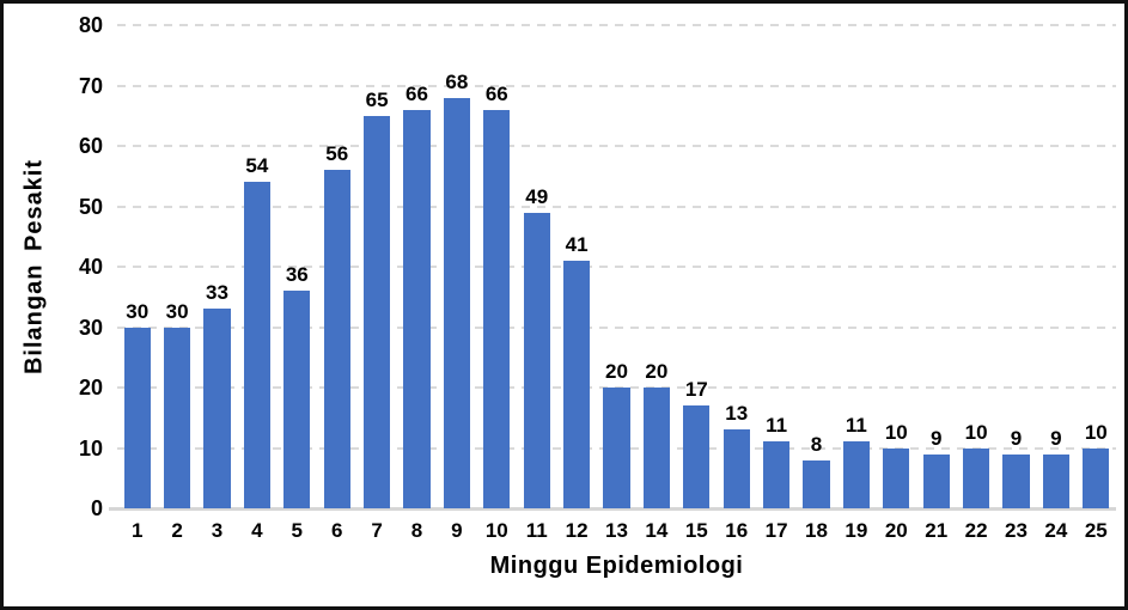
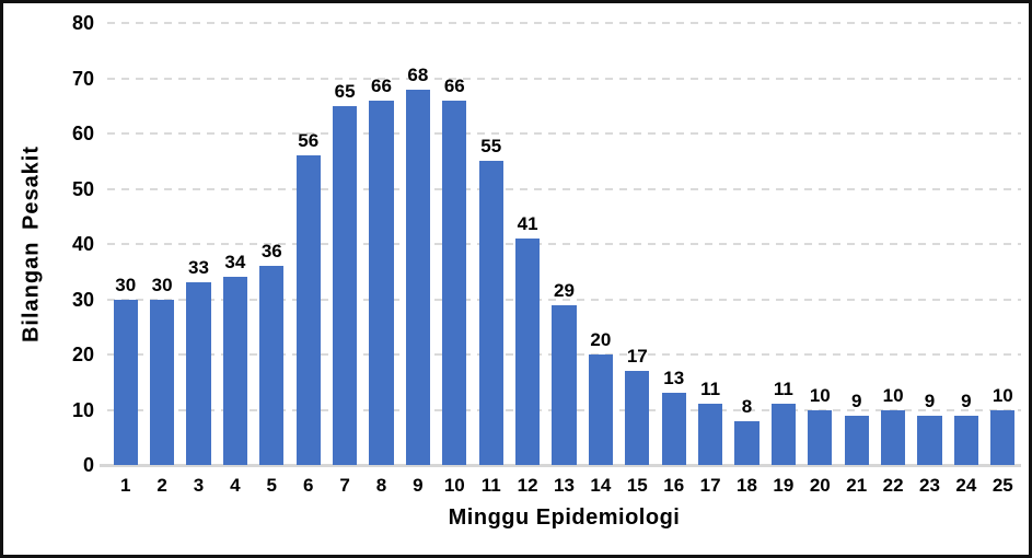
4: 54 -> 34
11: 49 -> 55
13: 20 -> 29
